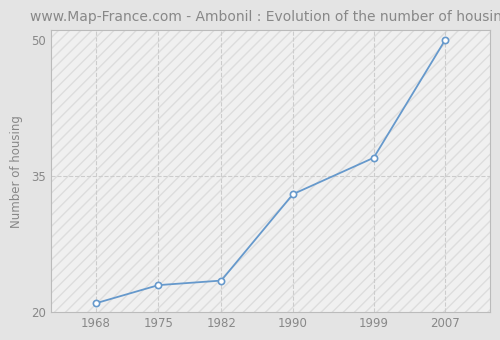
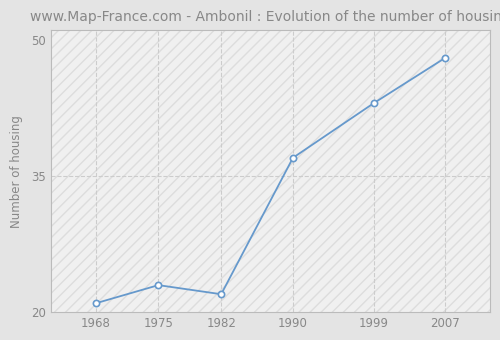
1982: 23.5 -> 22.0
1990: 33.0 -> 37.0
1999: 37.0 -> 43.0
2007: 50.0 -> 48.0
